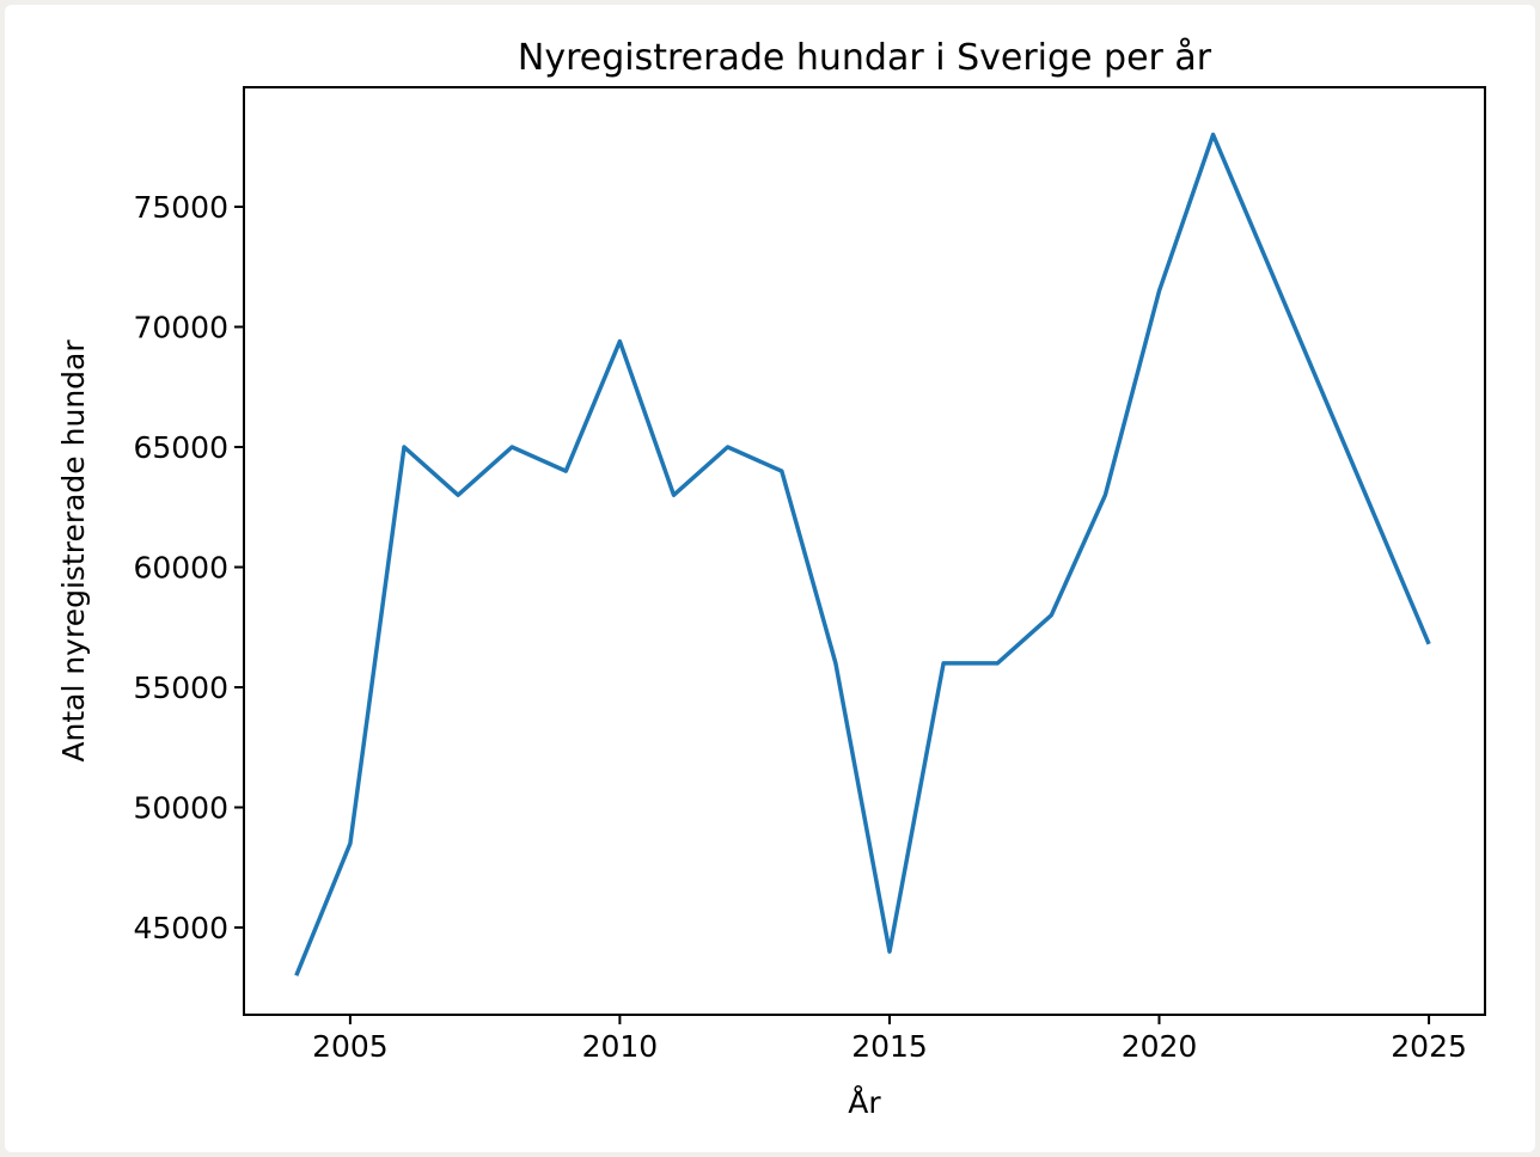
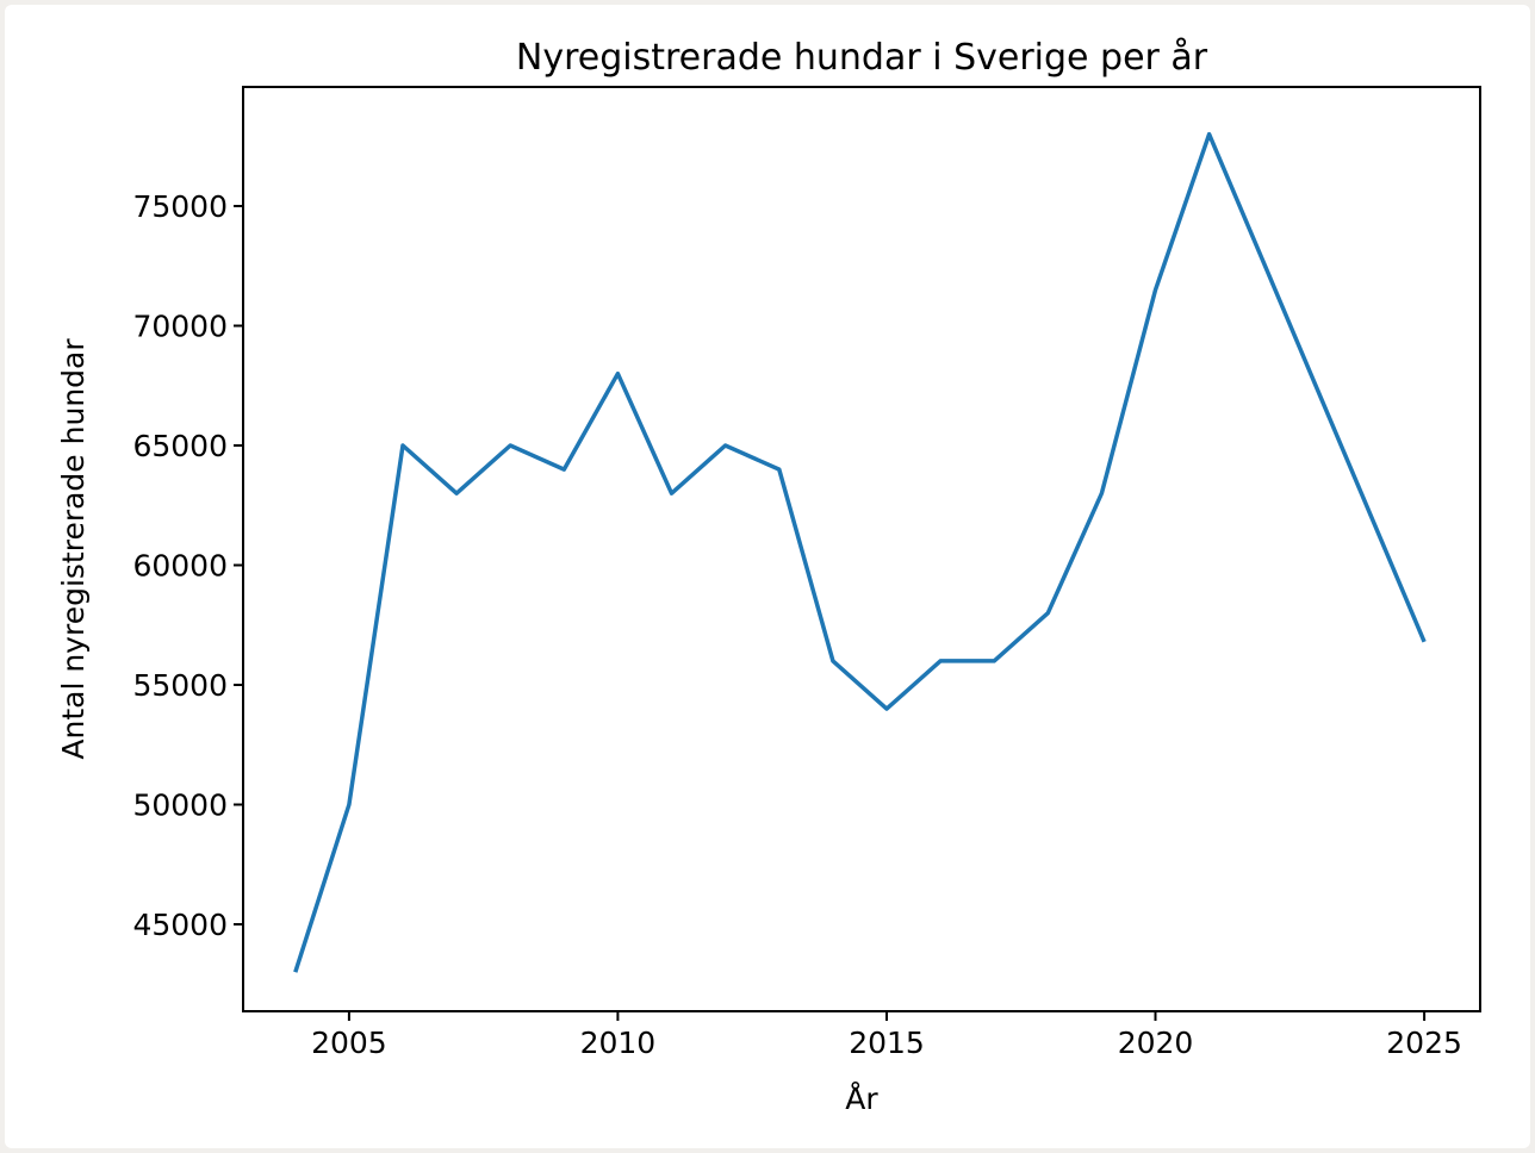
2005: 48500 -> 50000
2010: 69400 -> 68000
2015: 44000 -> 54000
